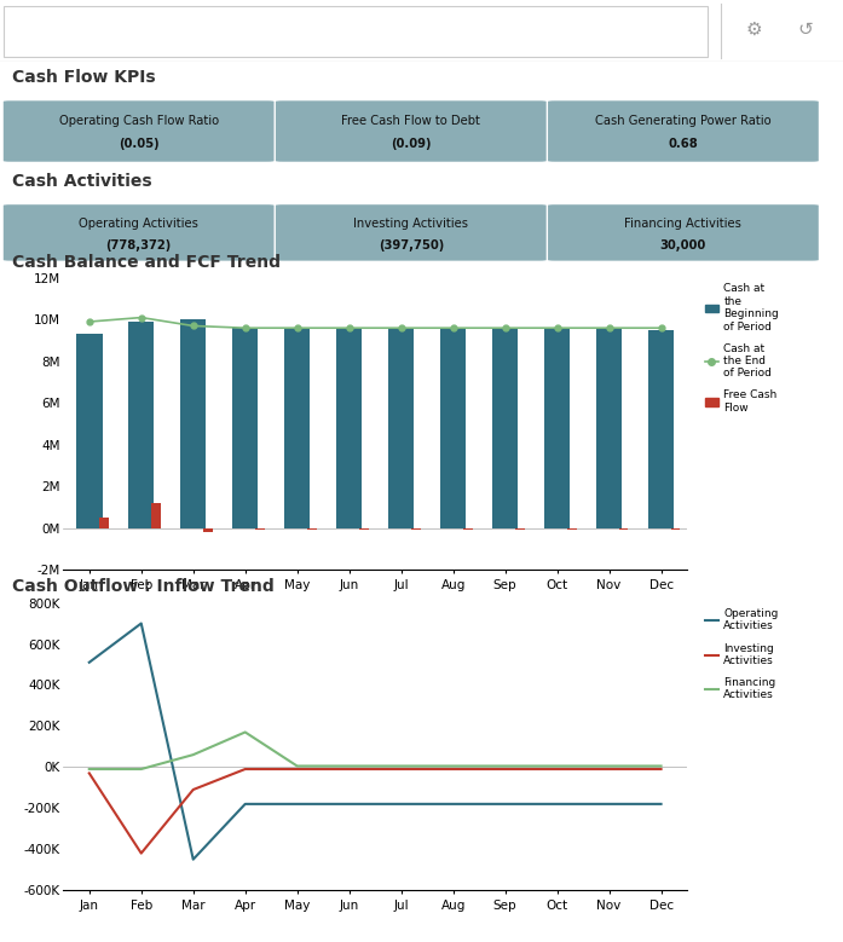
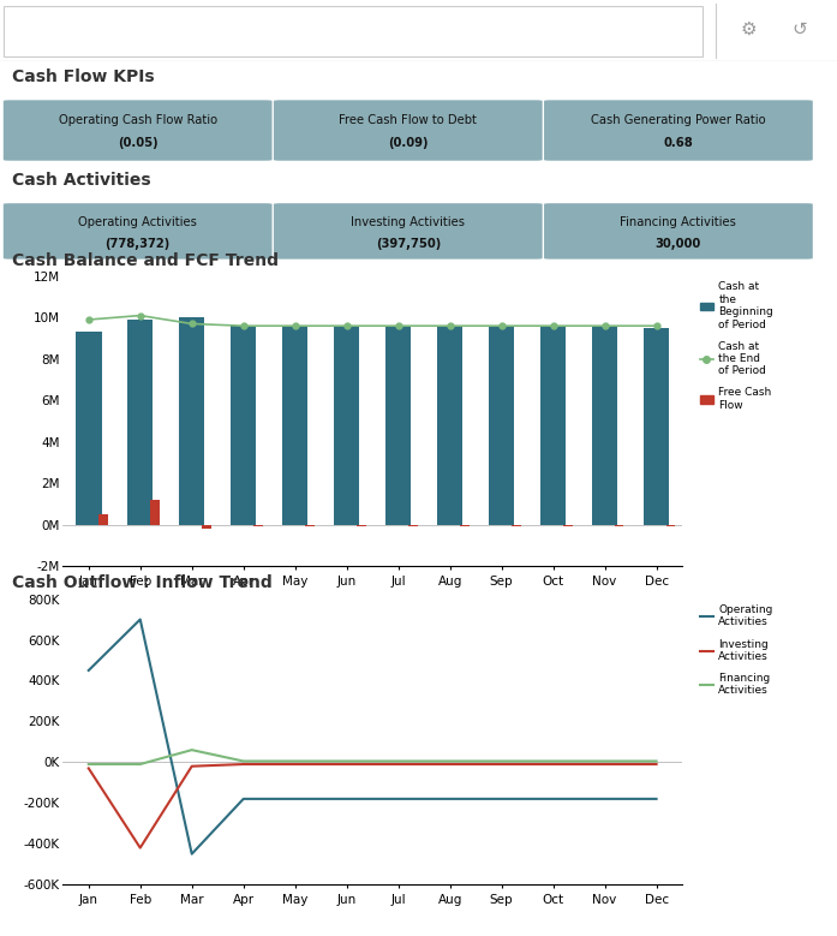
Operating Activities/Jan: 510K -> 450K
Investing Activities/Mar: -110K -> -20K
Financing Activities/Apr: 170K -> 0K
